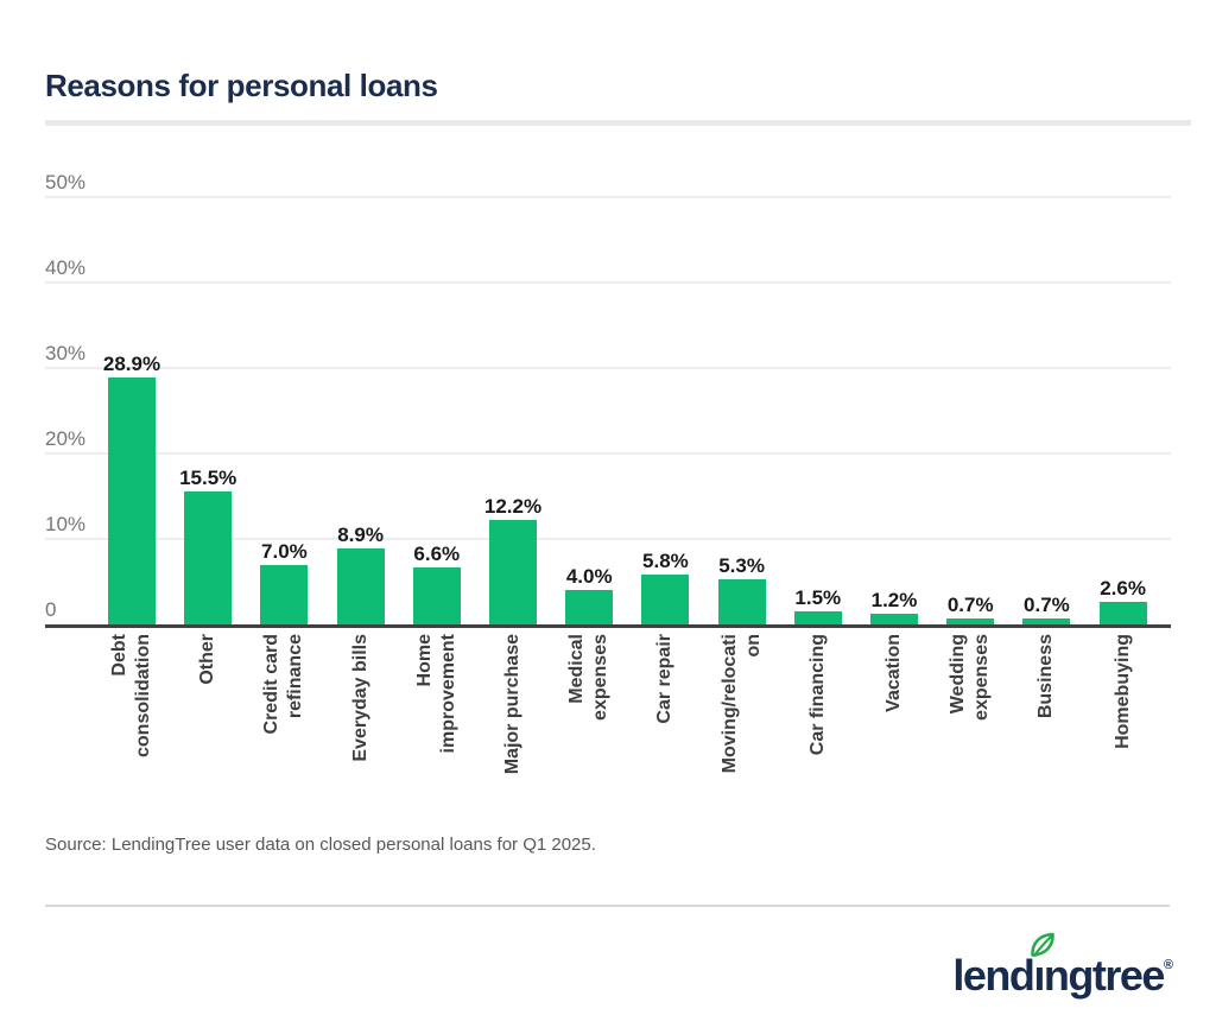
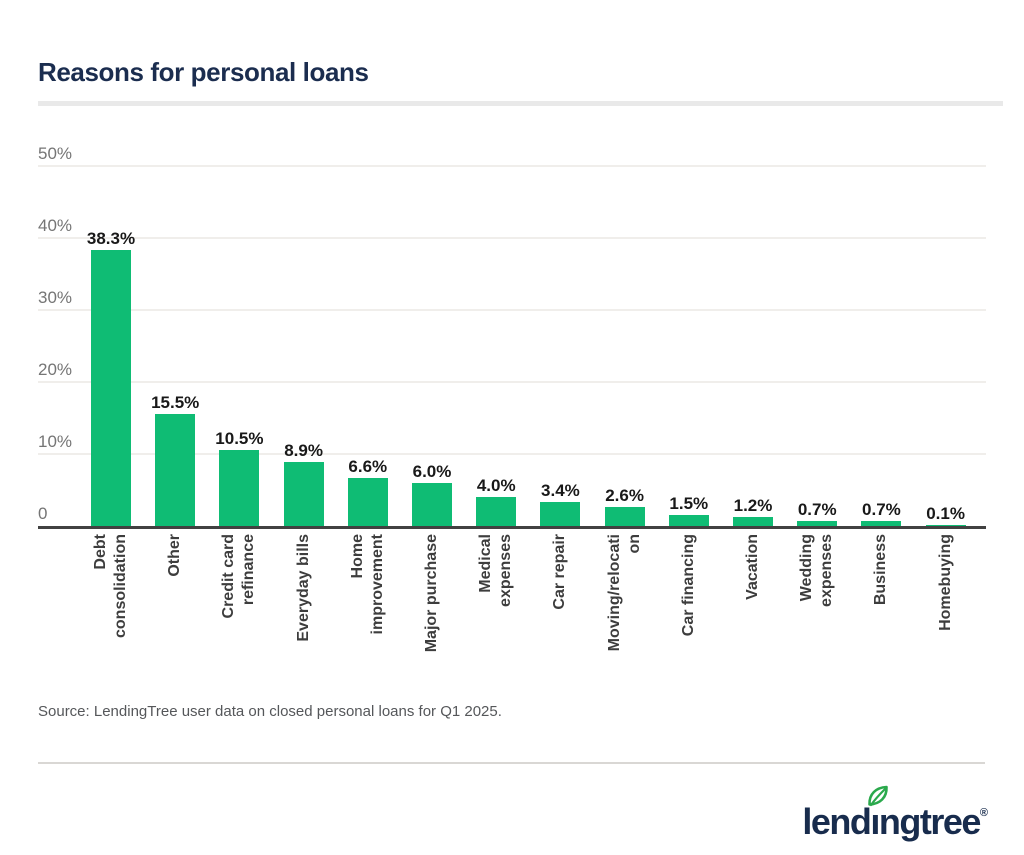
Debt consolidation: 28.9% -> 38.3%
Credit card refinance: 7.0% -> 10.5%
Major purchase: 12.2% -> 6.0%
Car repair: 5.8% -> 3.4%
Moving/relocation: 5.3% -> 2.6%
Homebuying: 2.6% -> 0.1%
